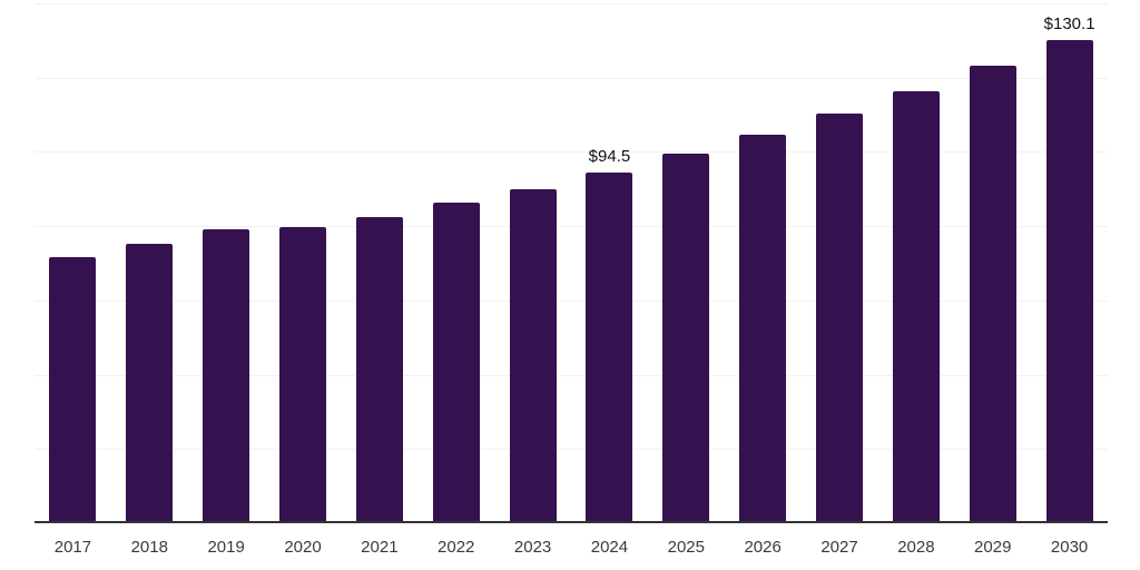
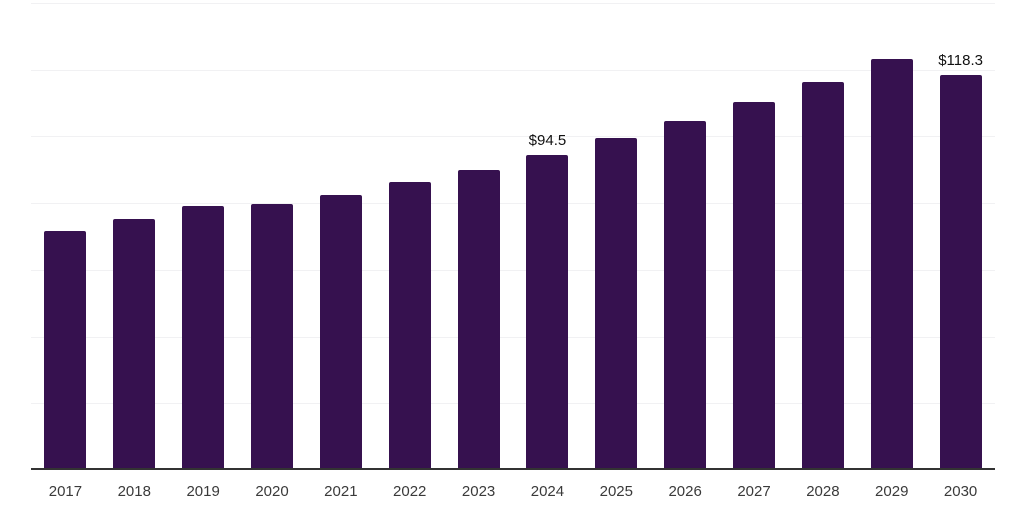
2030: $130.1 -> $118.3
